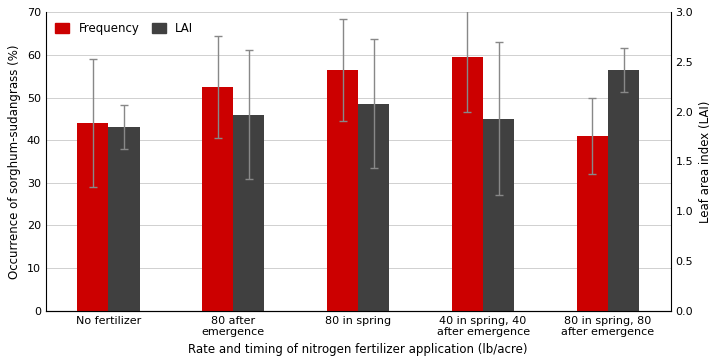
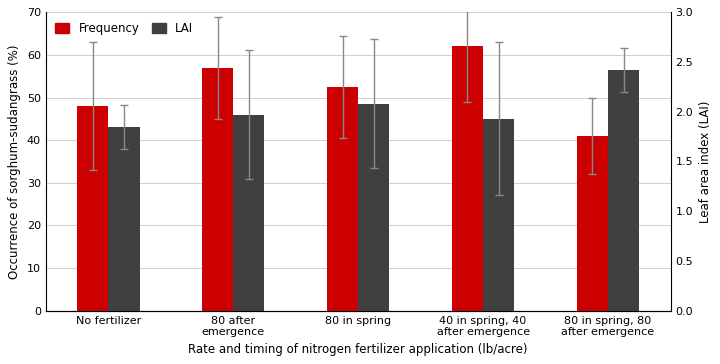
Frequency/No fertilizer: 44.0 -> 48.0
Frequency/80 after emergence: 52.5 -> 57.0
Frequency/80 in spring: 56.5 -> 52.5
Frequency/40 in spring, 40 after emergence: 59.5 -> 62.0
